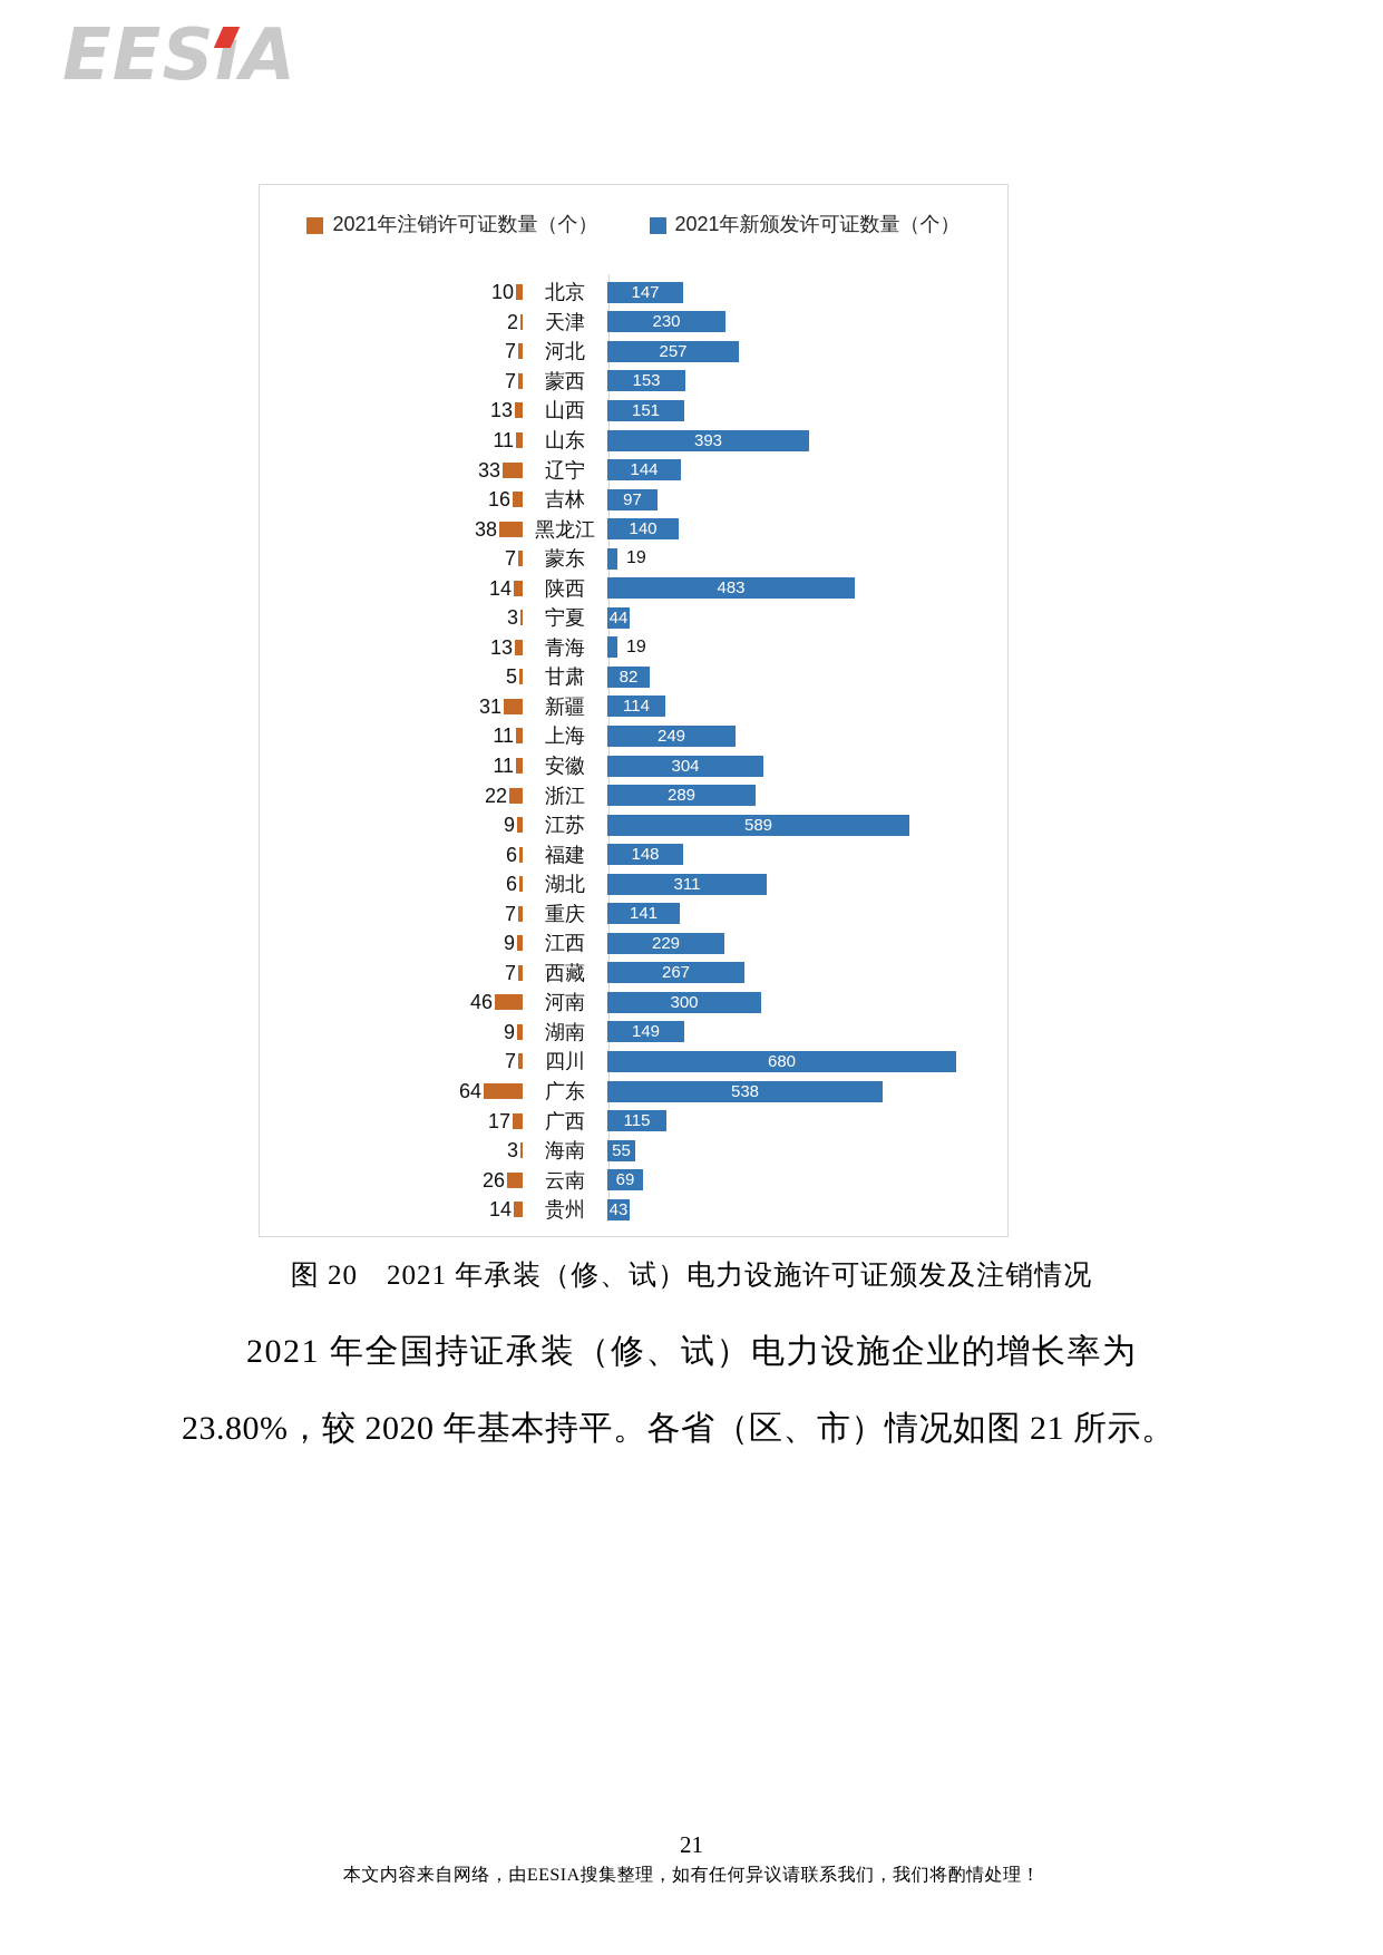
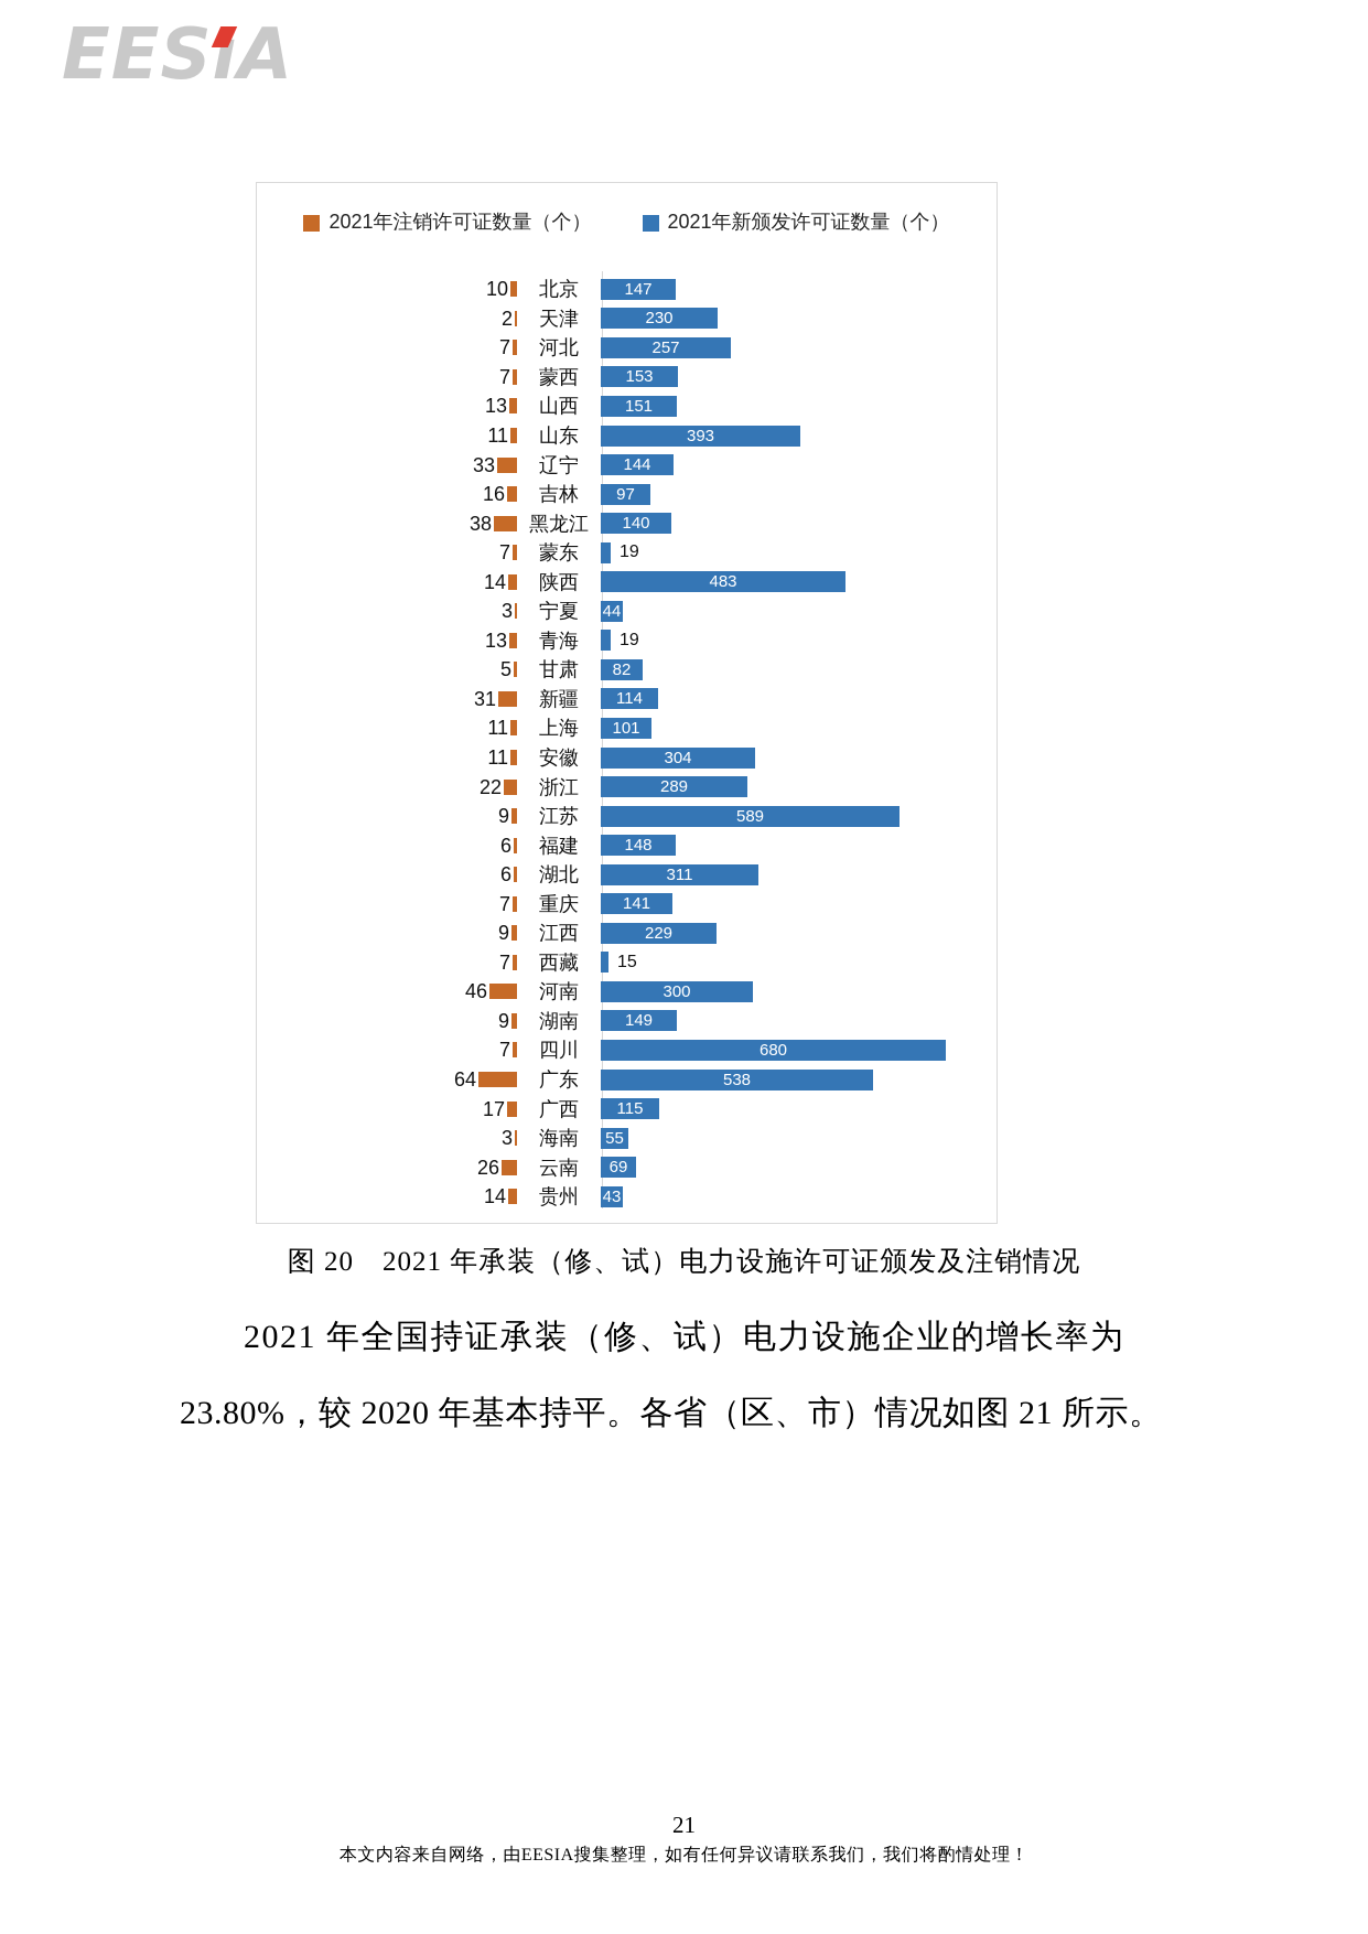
2021年新颁发许可证数量（个）/上海: 249 -> 101
2021年新颁发许可证数量（个）/西藏: 267 -> 15
